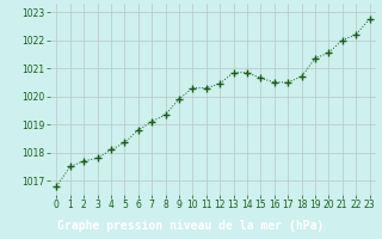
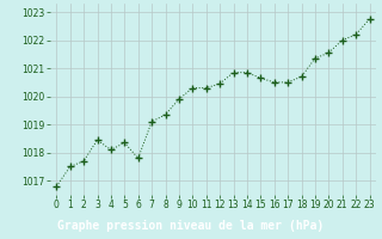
3: 1017.80 -> 1018.45
6: 1018.80 -> 1017.80
